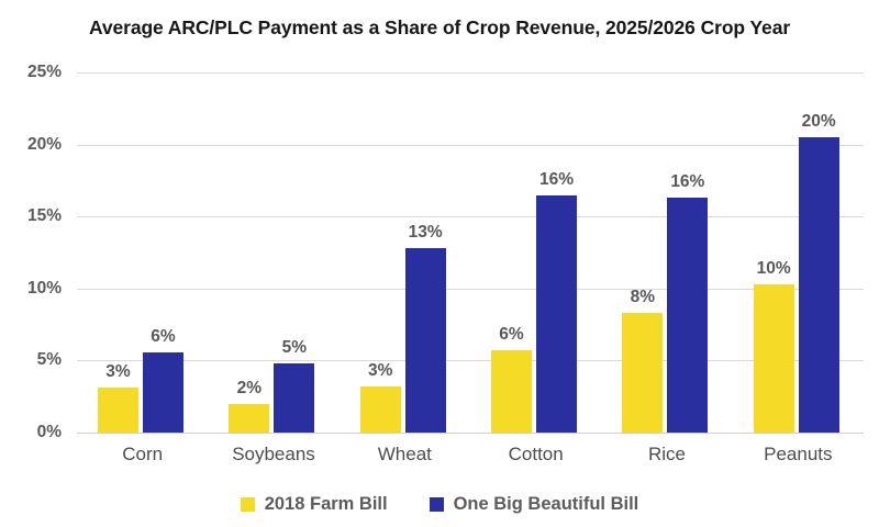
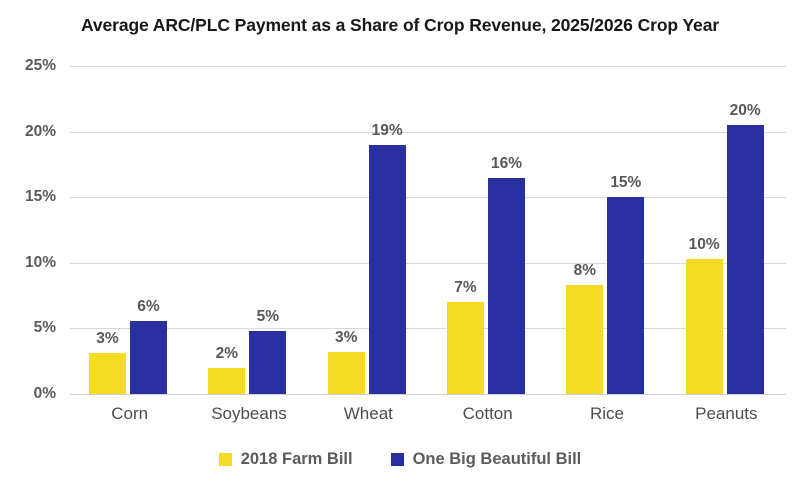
One Big Beautiful Bill/Wheat: 13% -> 19%
2018 Farm Bill/Cotton: 6% -> 7%
One Big Beautiful Bill/Rice: 16% -> 15%
